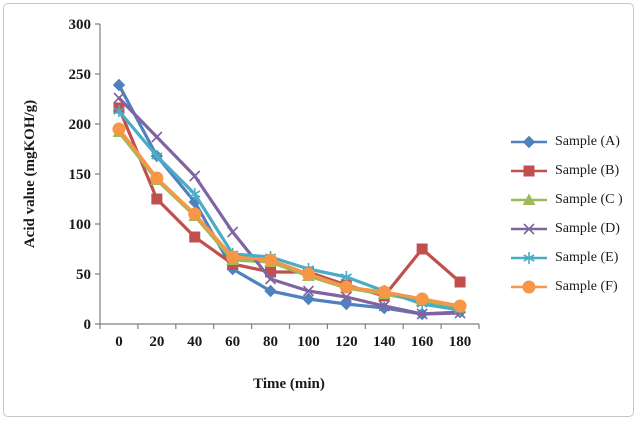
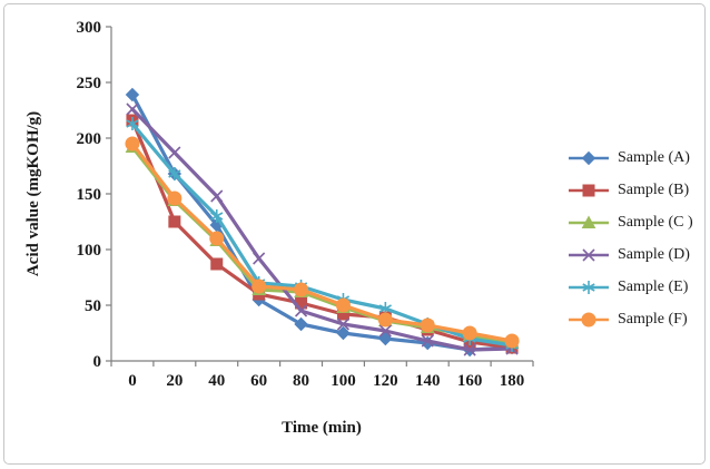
Sample (B)/100: 52 -> 42
Sample (B)/160: 75 -> 17
Sample (B)/180: 42 -> 12
